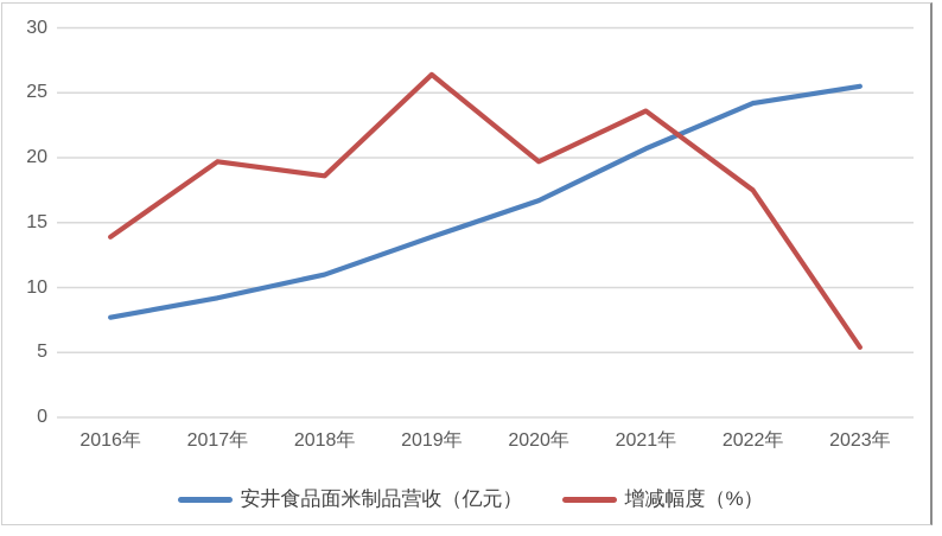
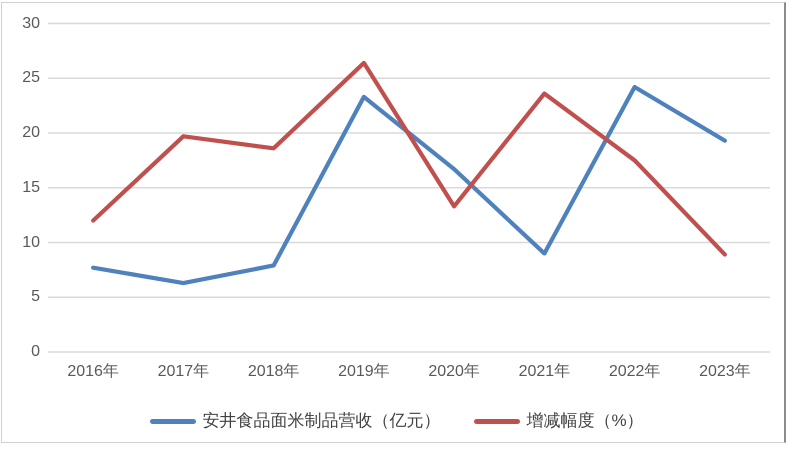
增减幅度（%）/2016年: 13.9 -> 12.0
安井食品面米制品营收（亿元）/2017年: 9.2 -> 6.3
安井食品面米制品营收（亿元）/2018年: 11.0 -> 7.9
安井食品面米制品营收（亿元）/2019年: 13.9 -> 23.3
增减幅度（%）/2020年: 19.7 -> 13.3
安井食品面米制品营收（亿元）/2021年: 20.7 -> 9.0
安井食品面米制品营收（亿元）/2023年: 25.5 -> 19.3
增减幅度（%）/2023年: 5.4 -> 8.9
